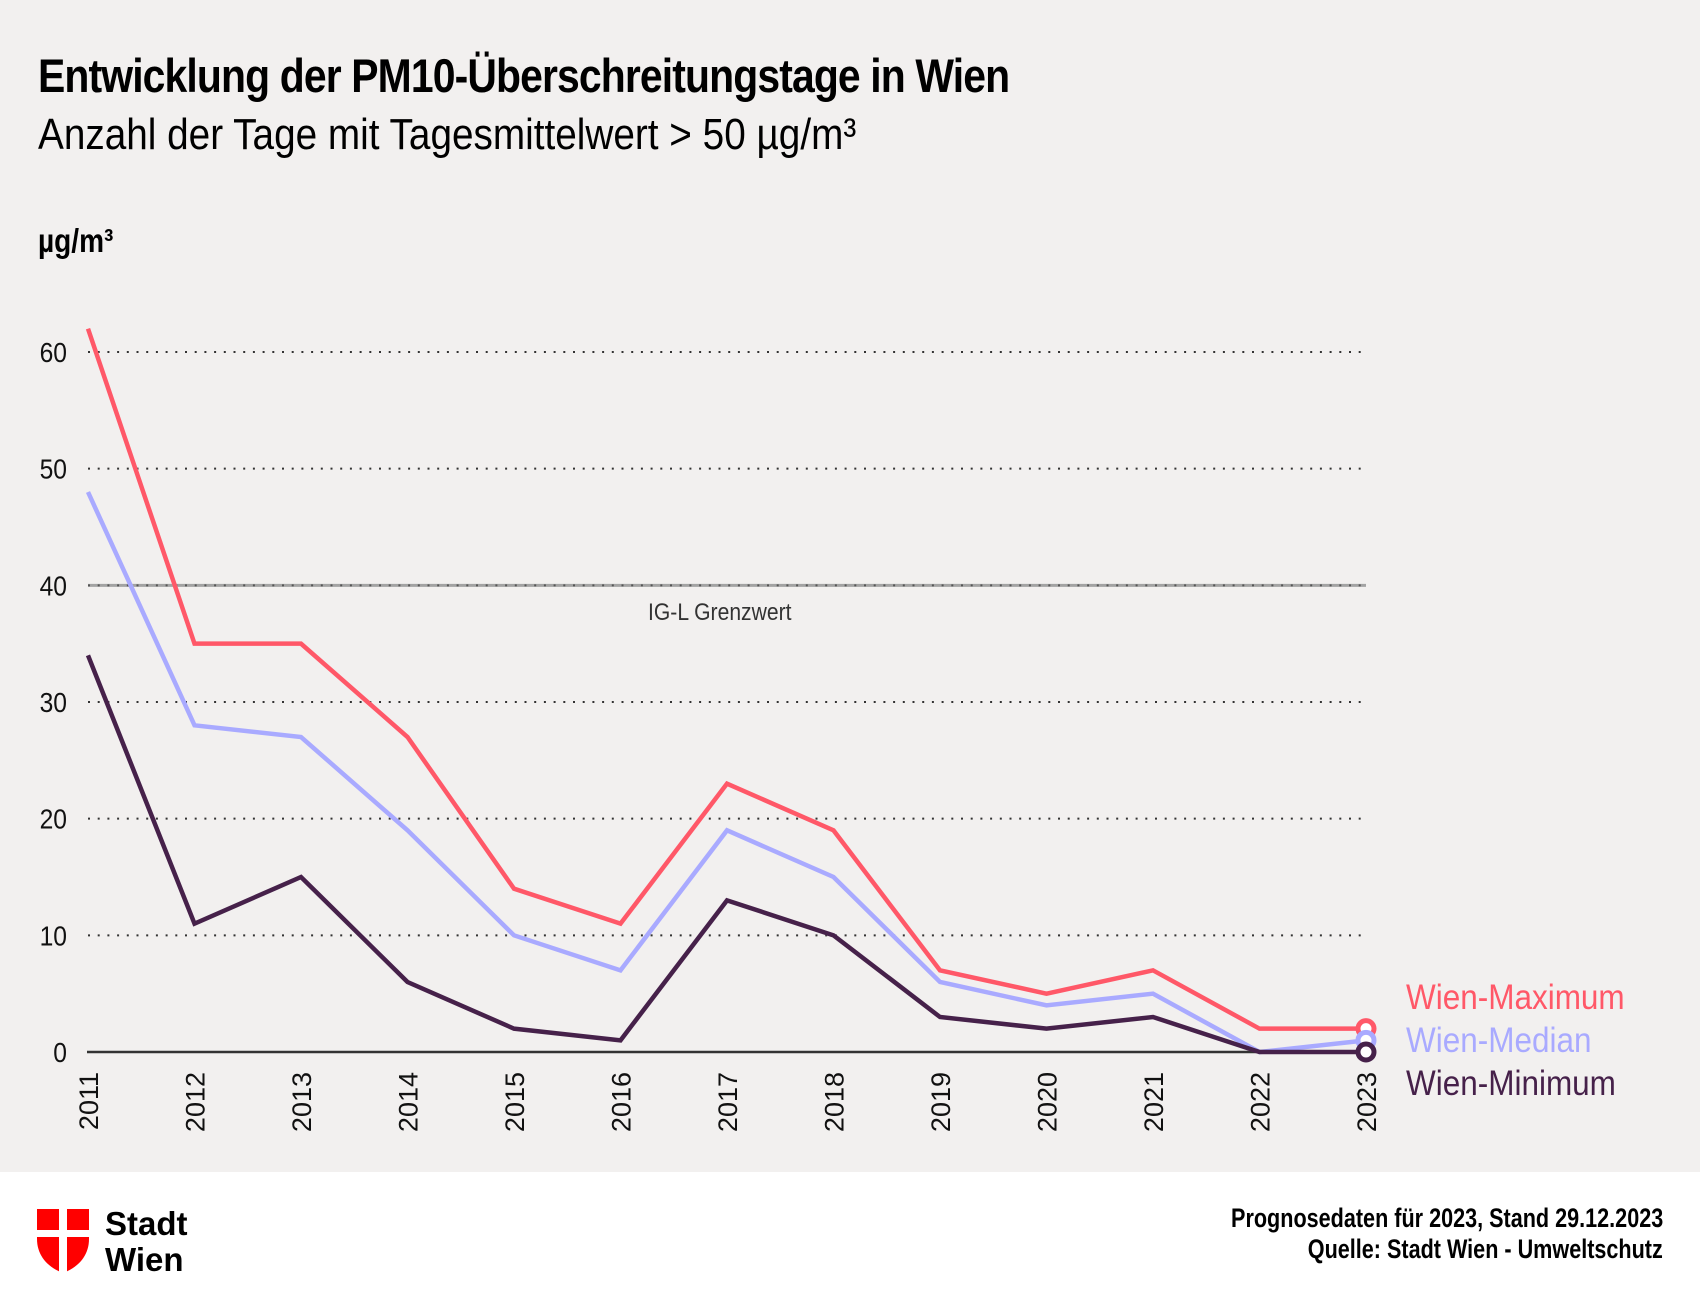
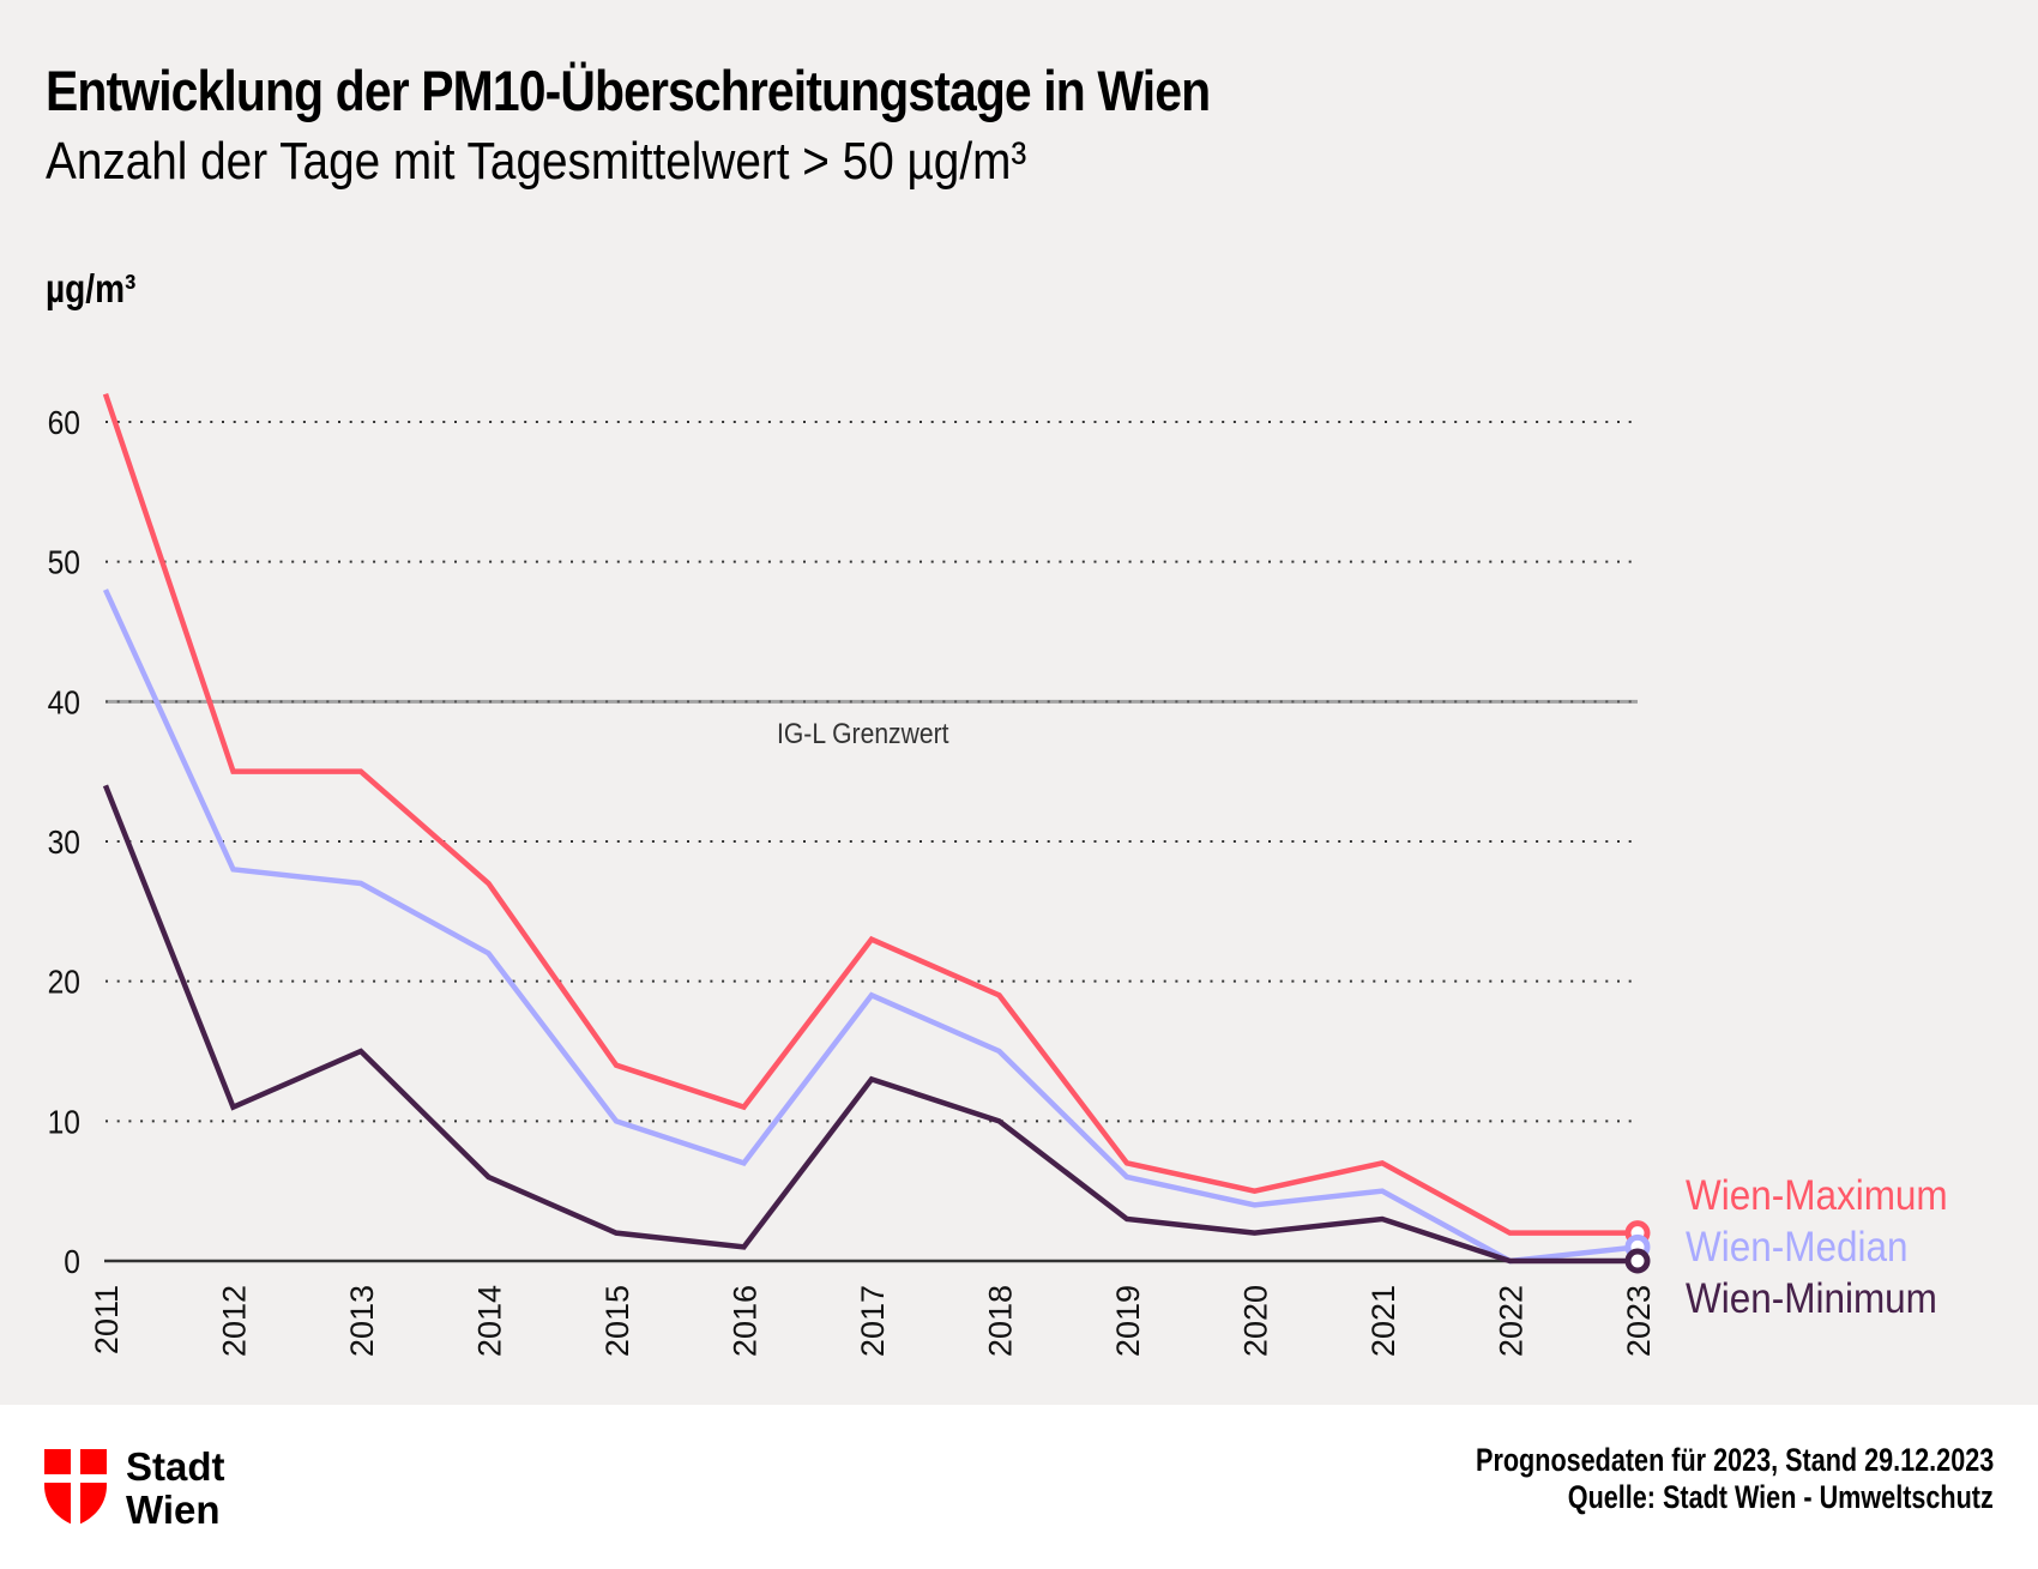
Wien-Median/2014: 19 -> 22
